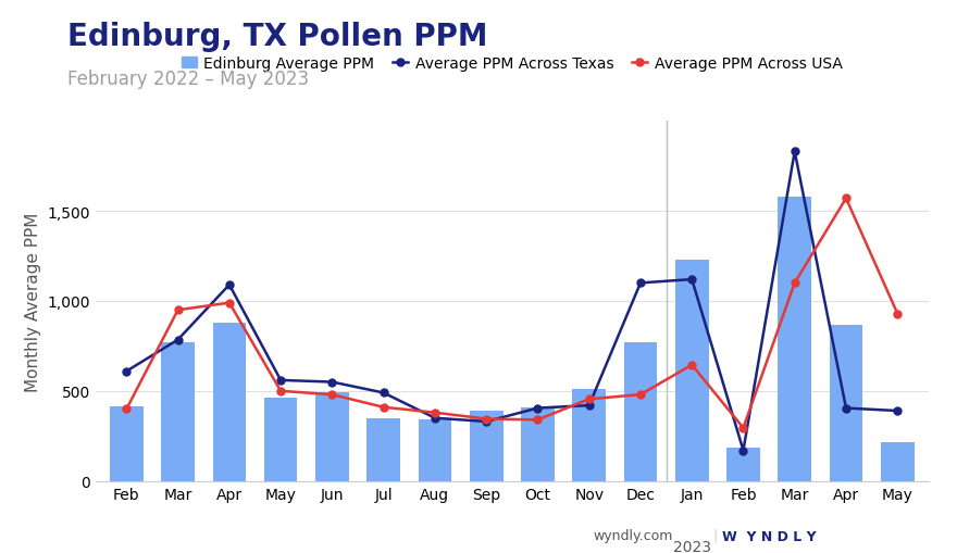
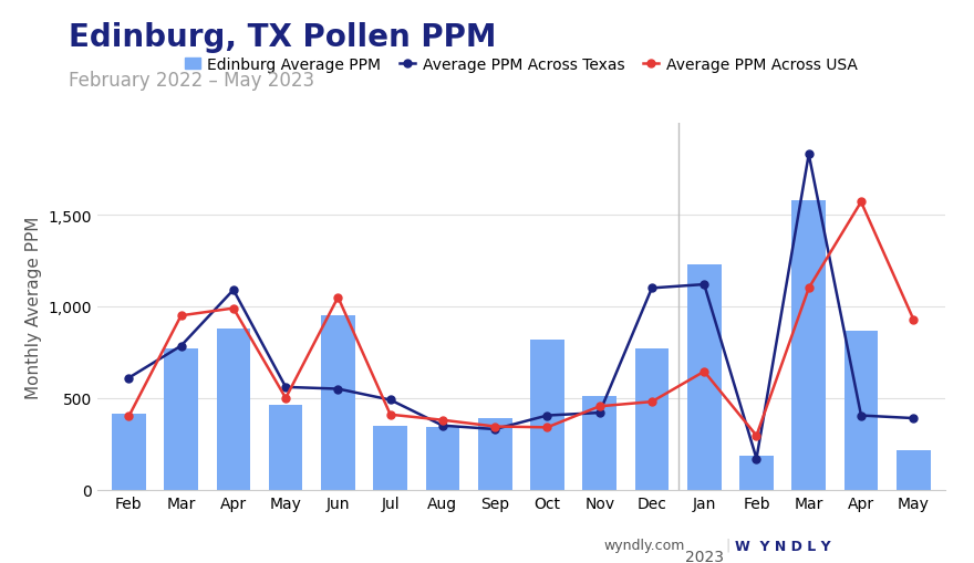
Edinburg Average PPM/Jun: 490 -> 950
Average PPM Across USA/Jun: 480 -> 1,050
Edinburg Average PPM/Oct: 410 -> 820
